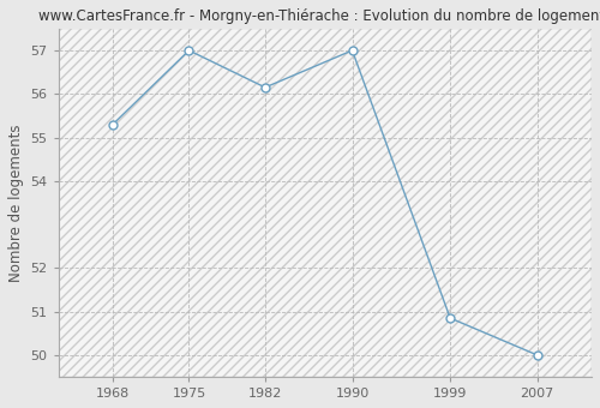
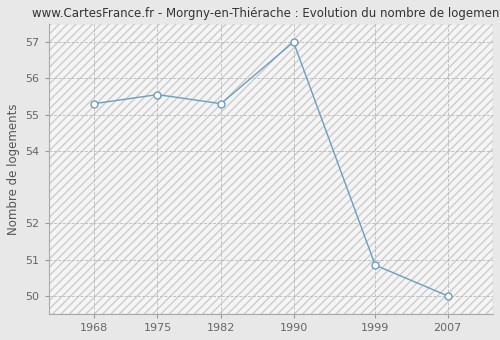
1975: 57.00 -> 55.55
1982: 56.15 -> 55.30
